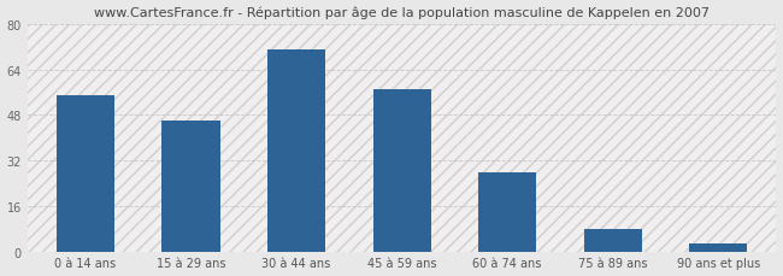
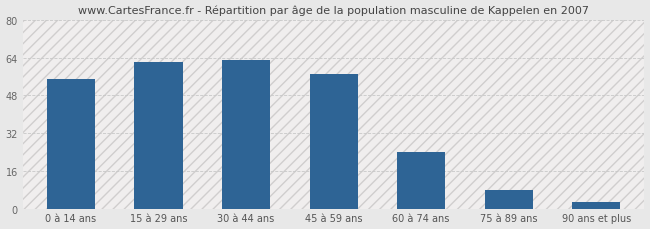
15 à 29 ans: 46 -> 62
30 à 44 ans: 71 -> 63
60 à 74 ans: 28 -> 24
